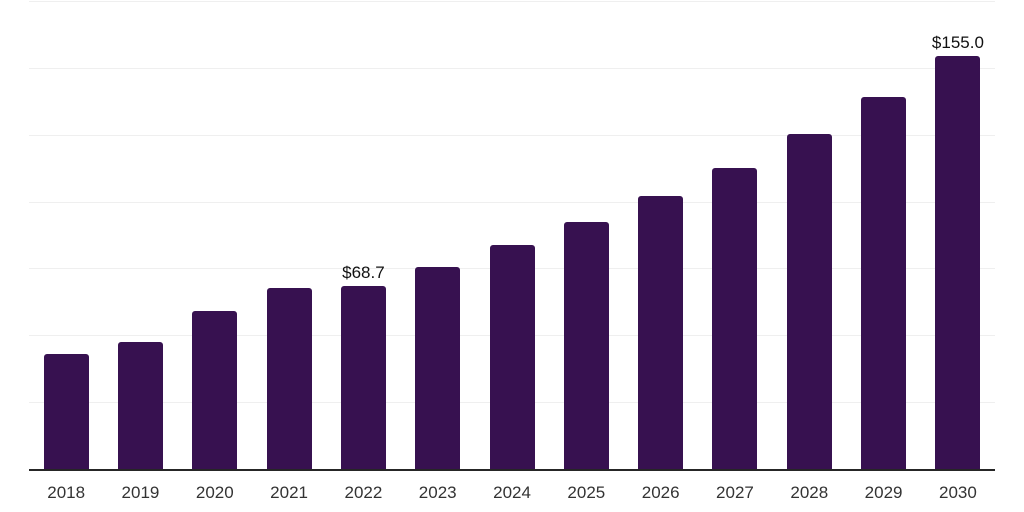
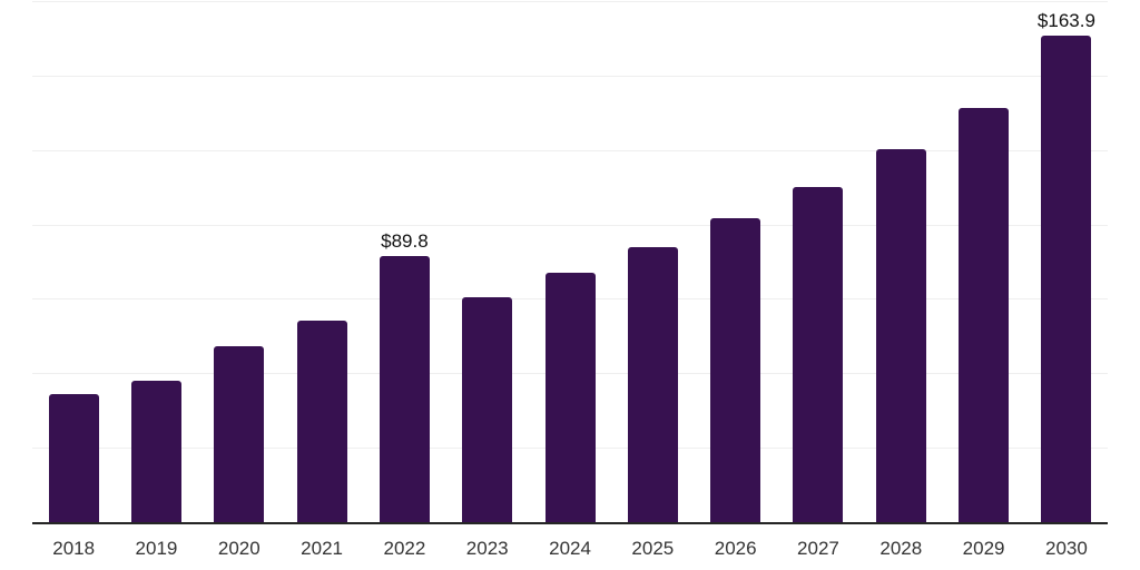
2022: $68.7 -> $89.8
2030: $155.0 -> $163.9
